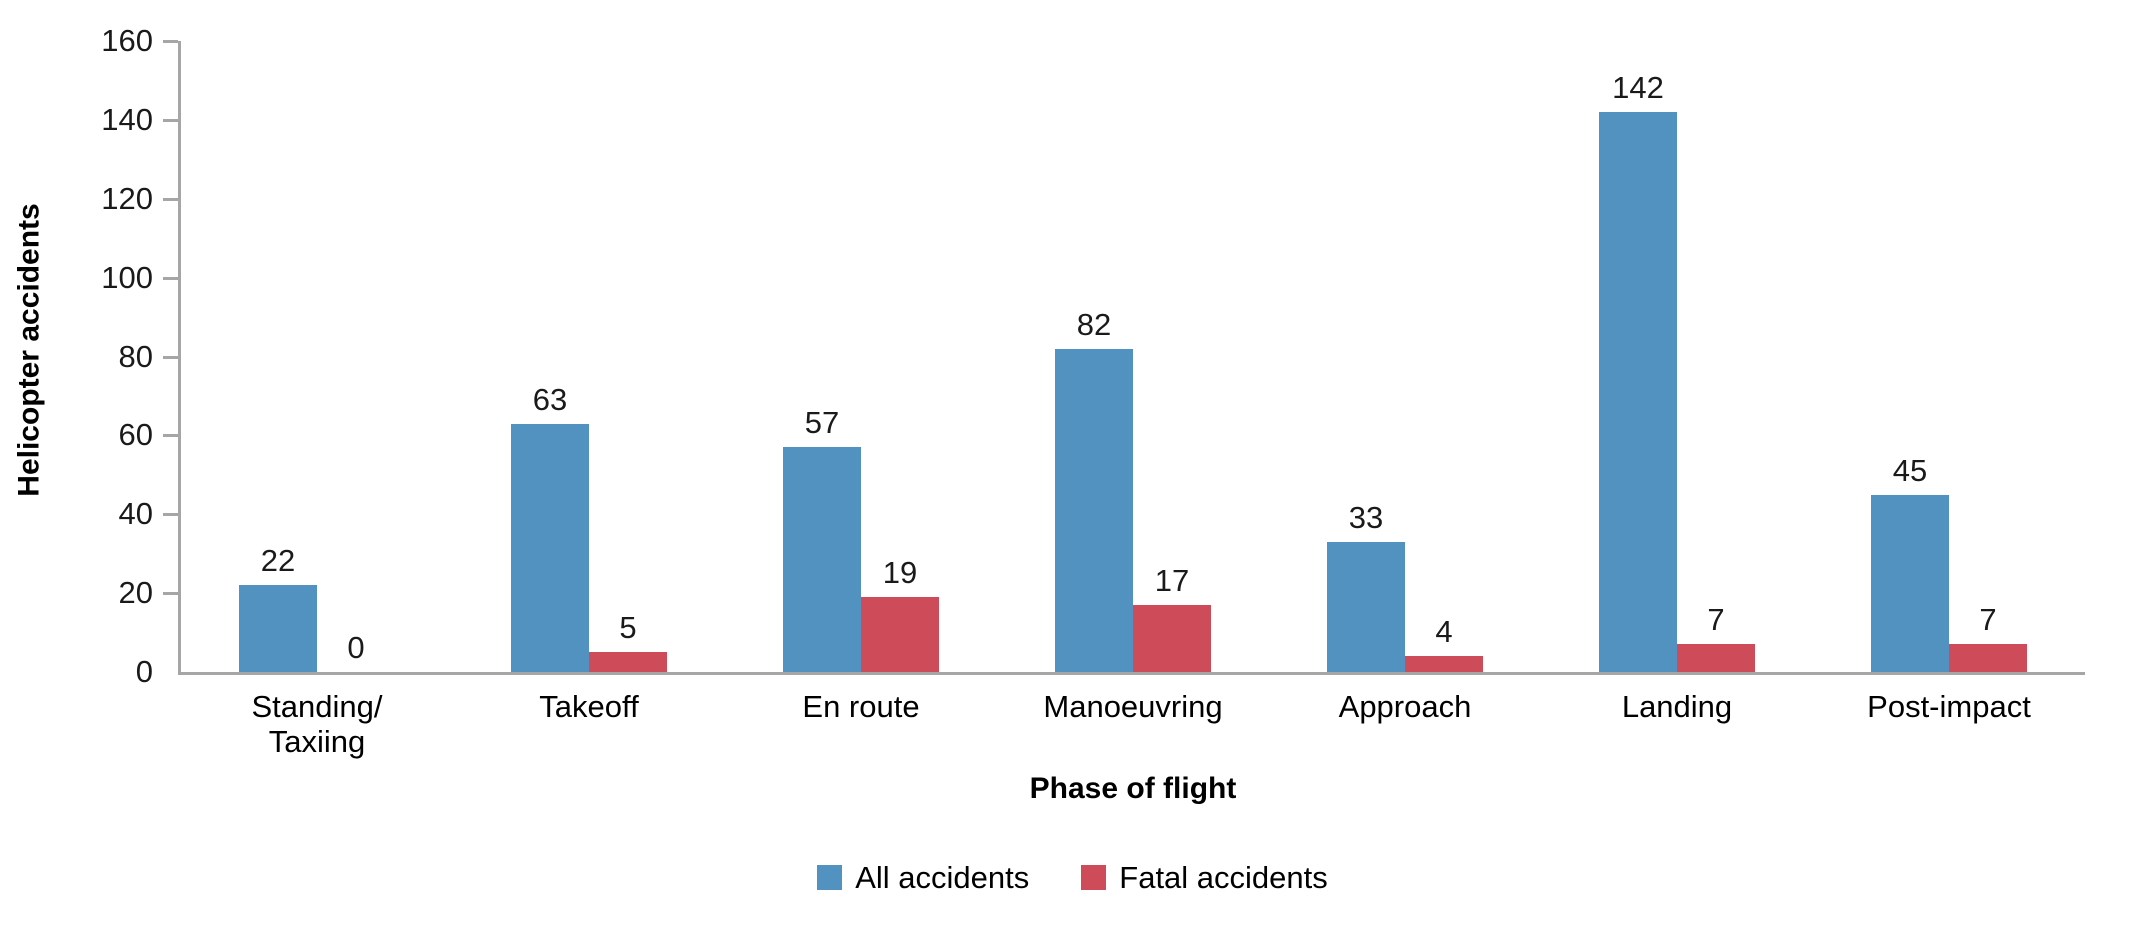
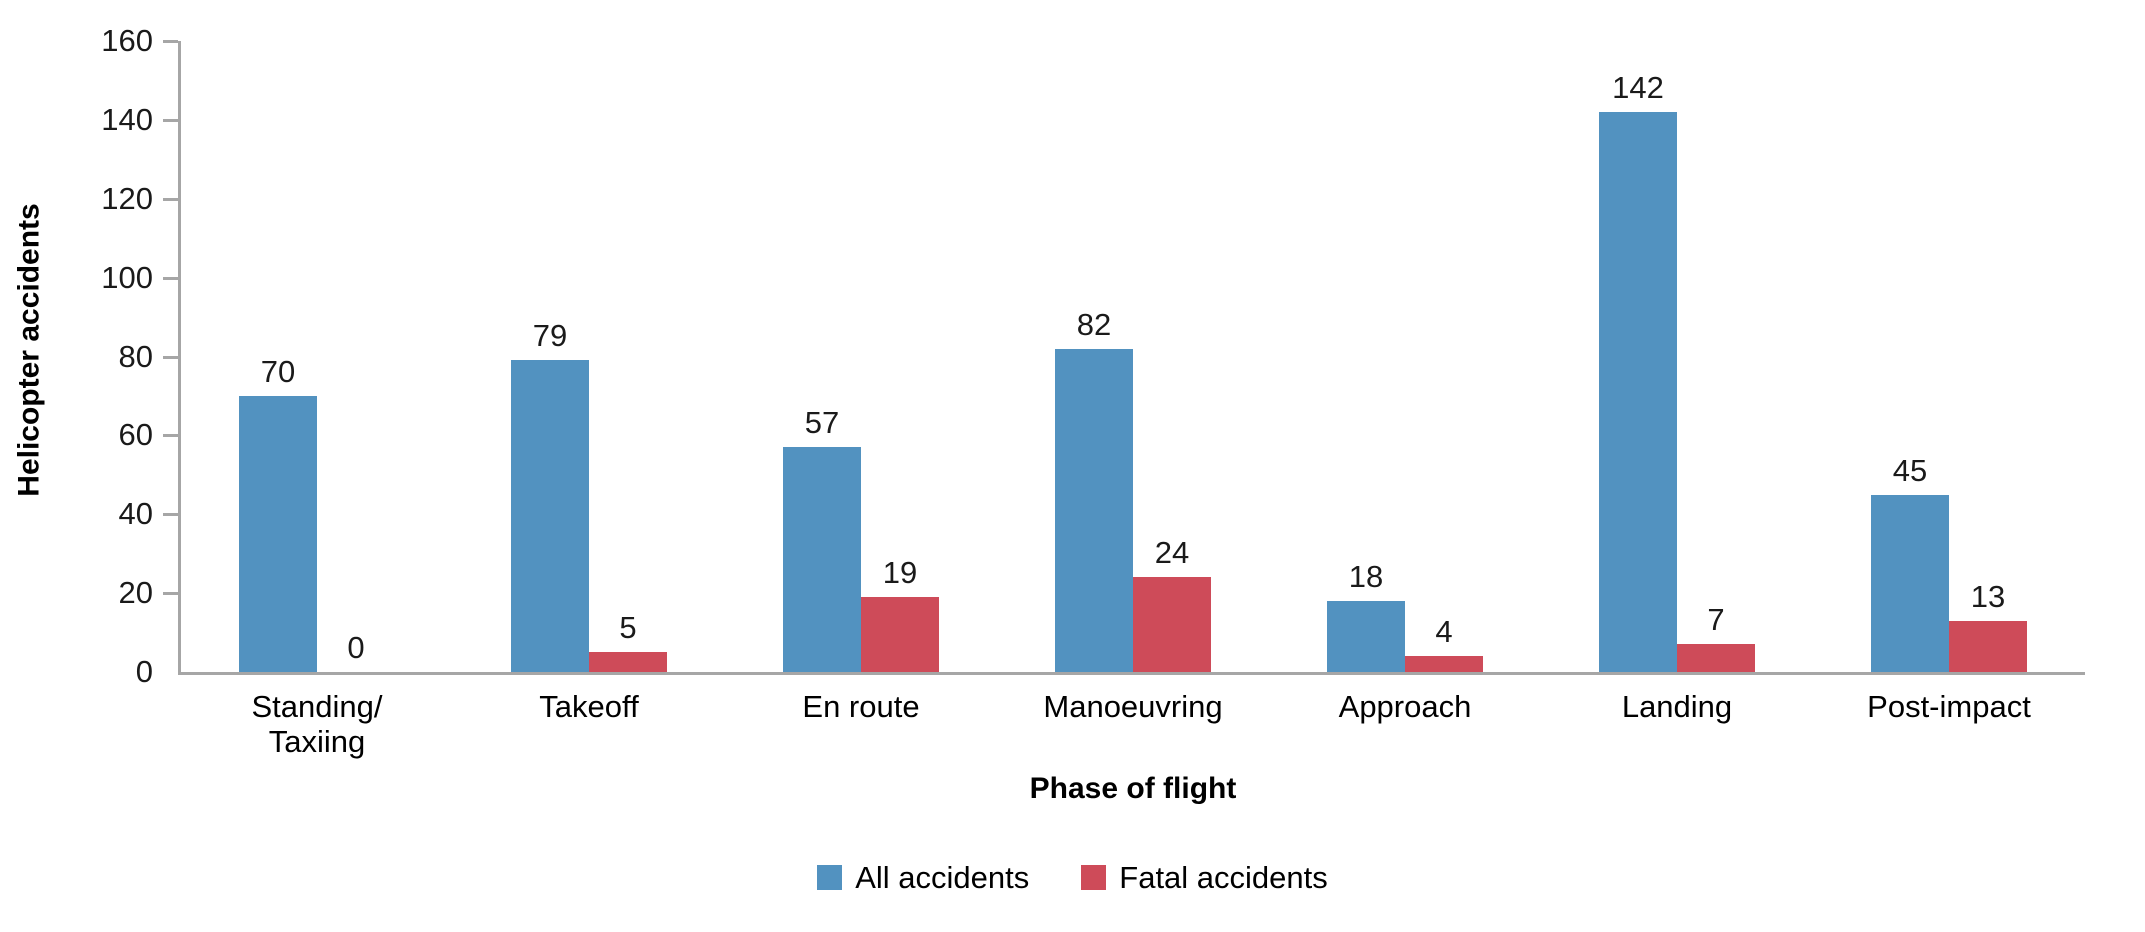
All accidents/Standing/ Taxiing: 22 -> 70
All accidents/Takeoff: 63 -> 79
Fatal accidents/Manoeuvring: 17 -> 24
All accidents/Approach: 33 -> 18
Fatal accidents/Post-impact: 7 -> 13
